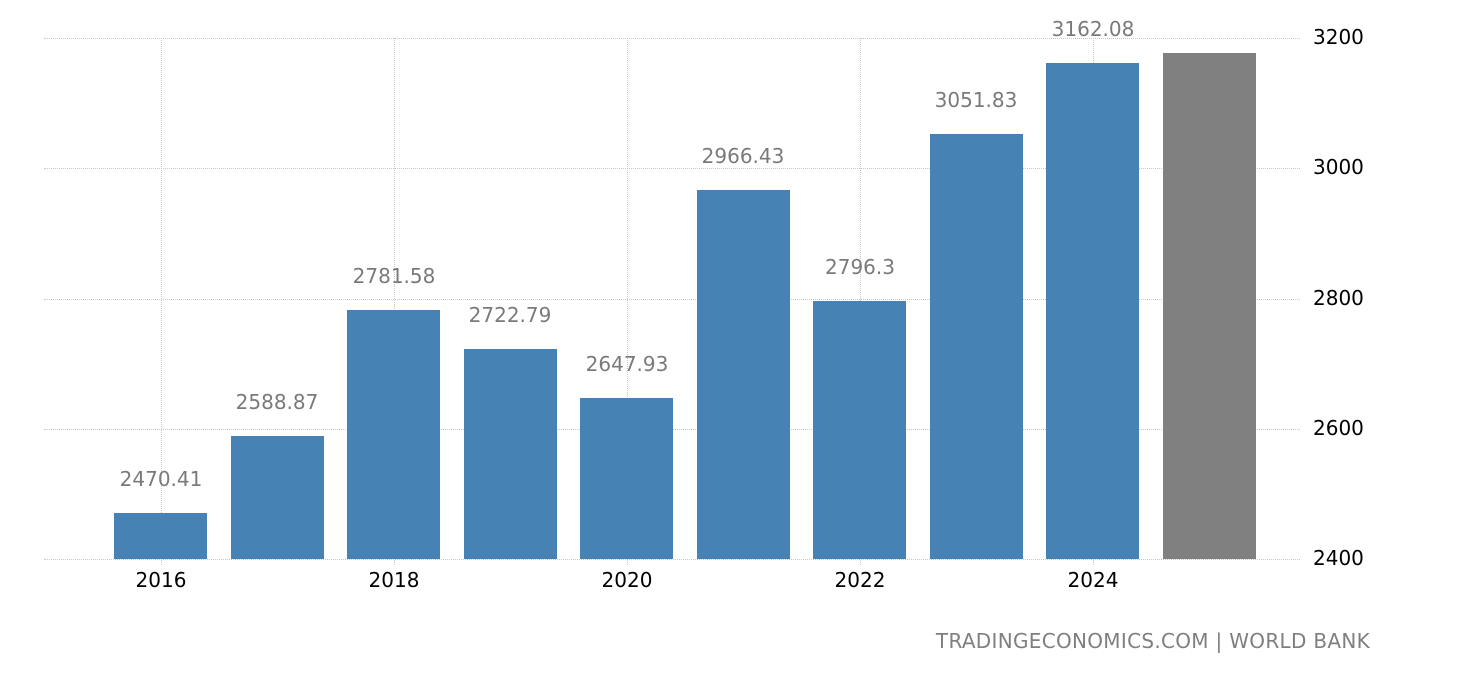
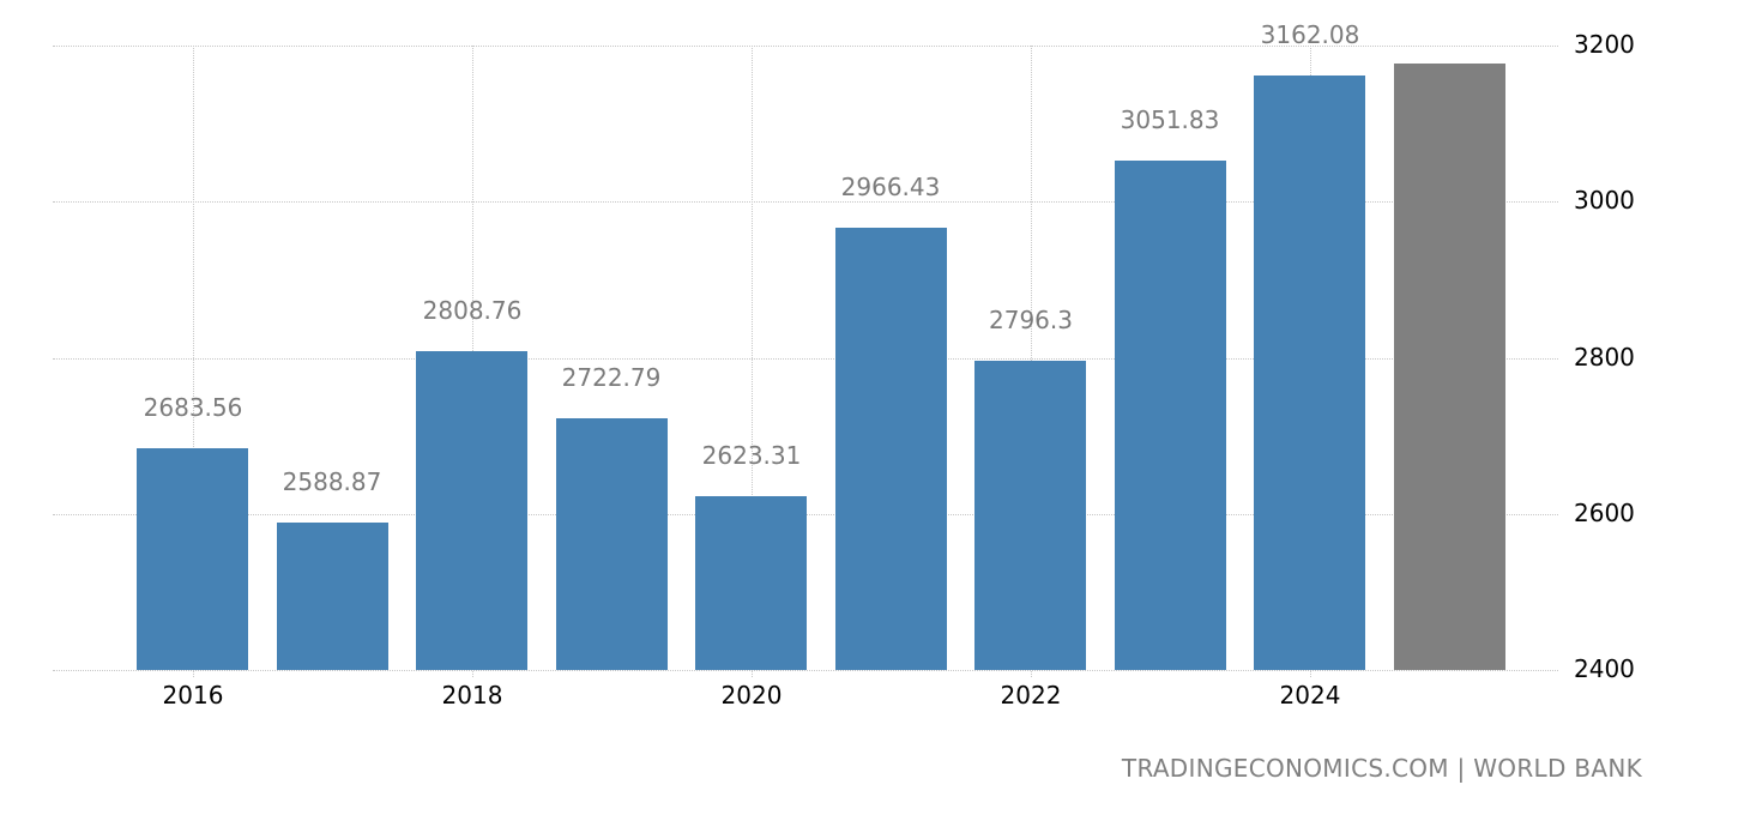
2016: 2470.41 -> 2683.56
2018: 2781.58 -> 2808.76
2020: 2647.93 -> 2623.31
